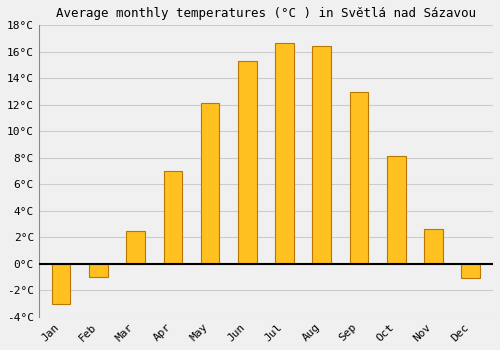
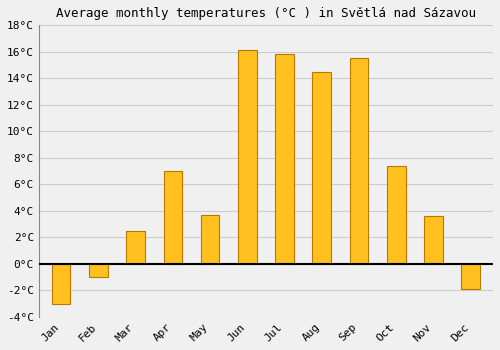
May: 12.1°C -> 3.7°C
Jun: 15.3°C -> 16.1°C
Jul: 16.7°C -> 15.8°C
Aug: 16.4°C -> 14.5°C
Sep: 13.0°C -> 15.5°C
Oct: 8.1°C -> 7.4°C
Nov: 2.6°C -> 3.6°C
Dec: -1.1°C -> -1.9°C
